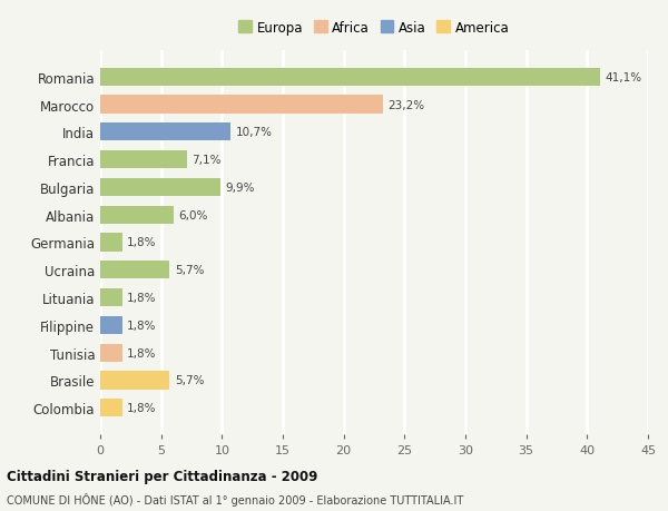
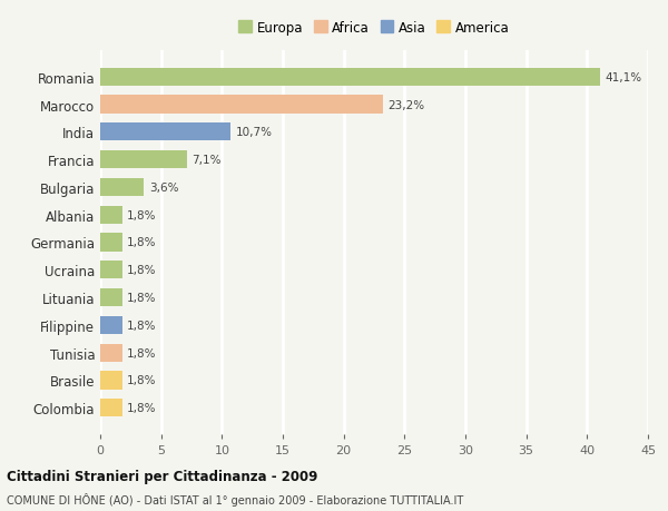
Bulgaria: 9,9% -> 3,6%
Albania: 6,0% -> 1,8%
Ucraina: 5,7% -> 1,8%
Brasile: 5,7% -> 1,8%
